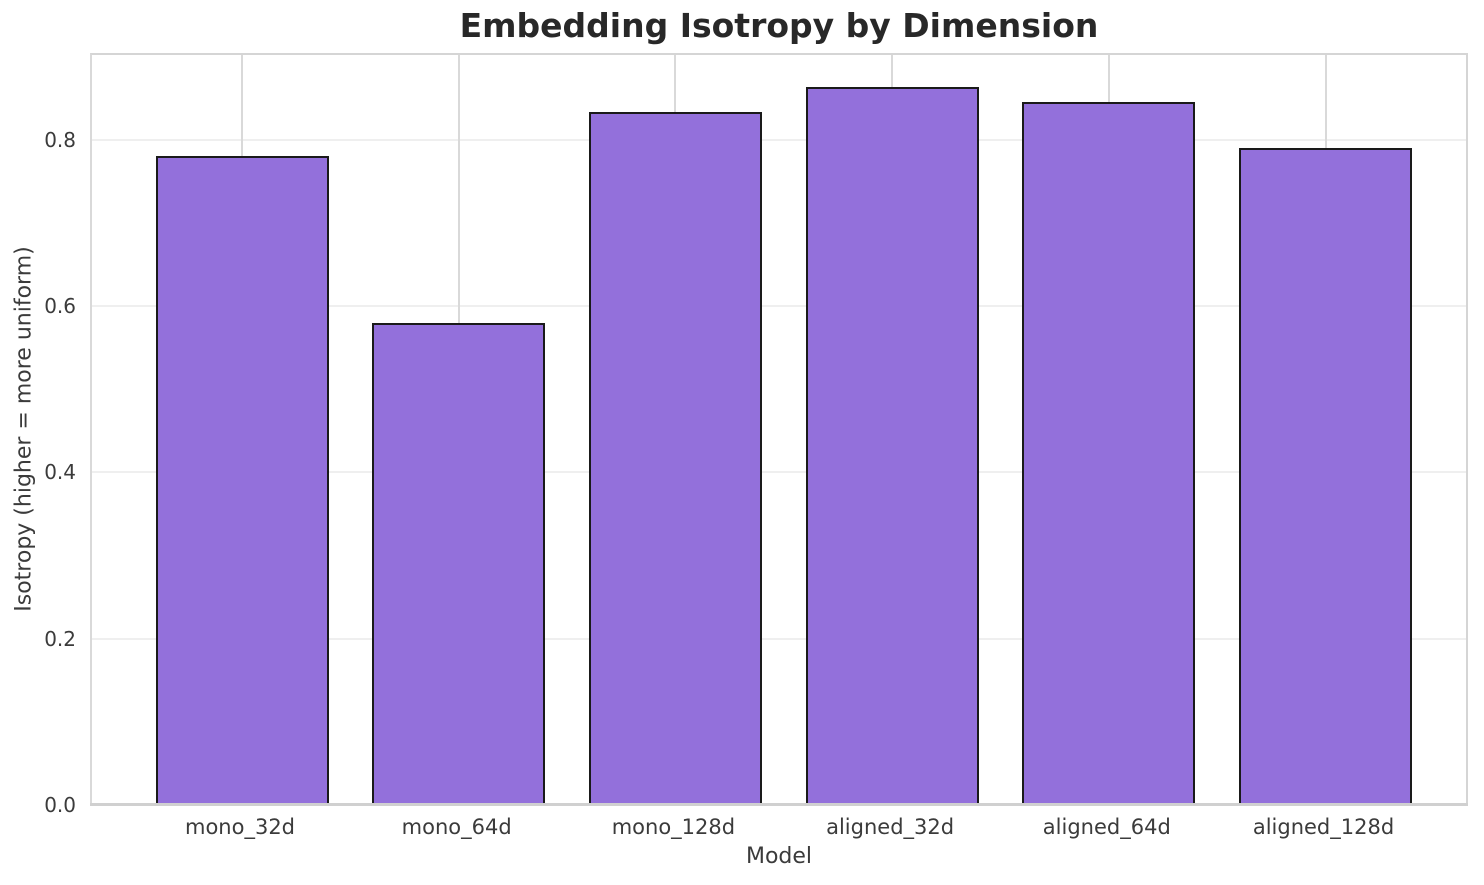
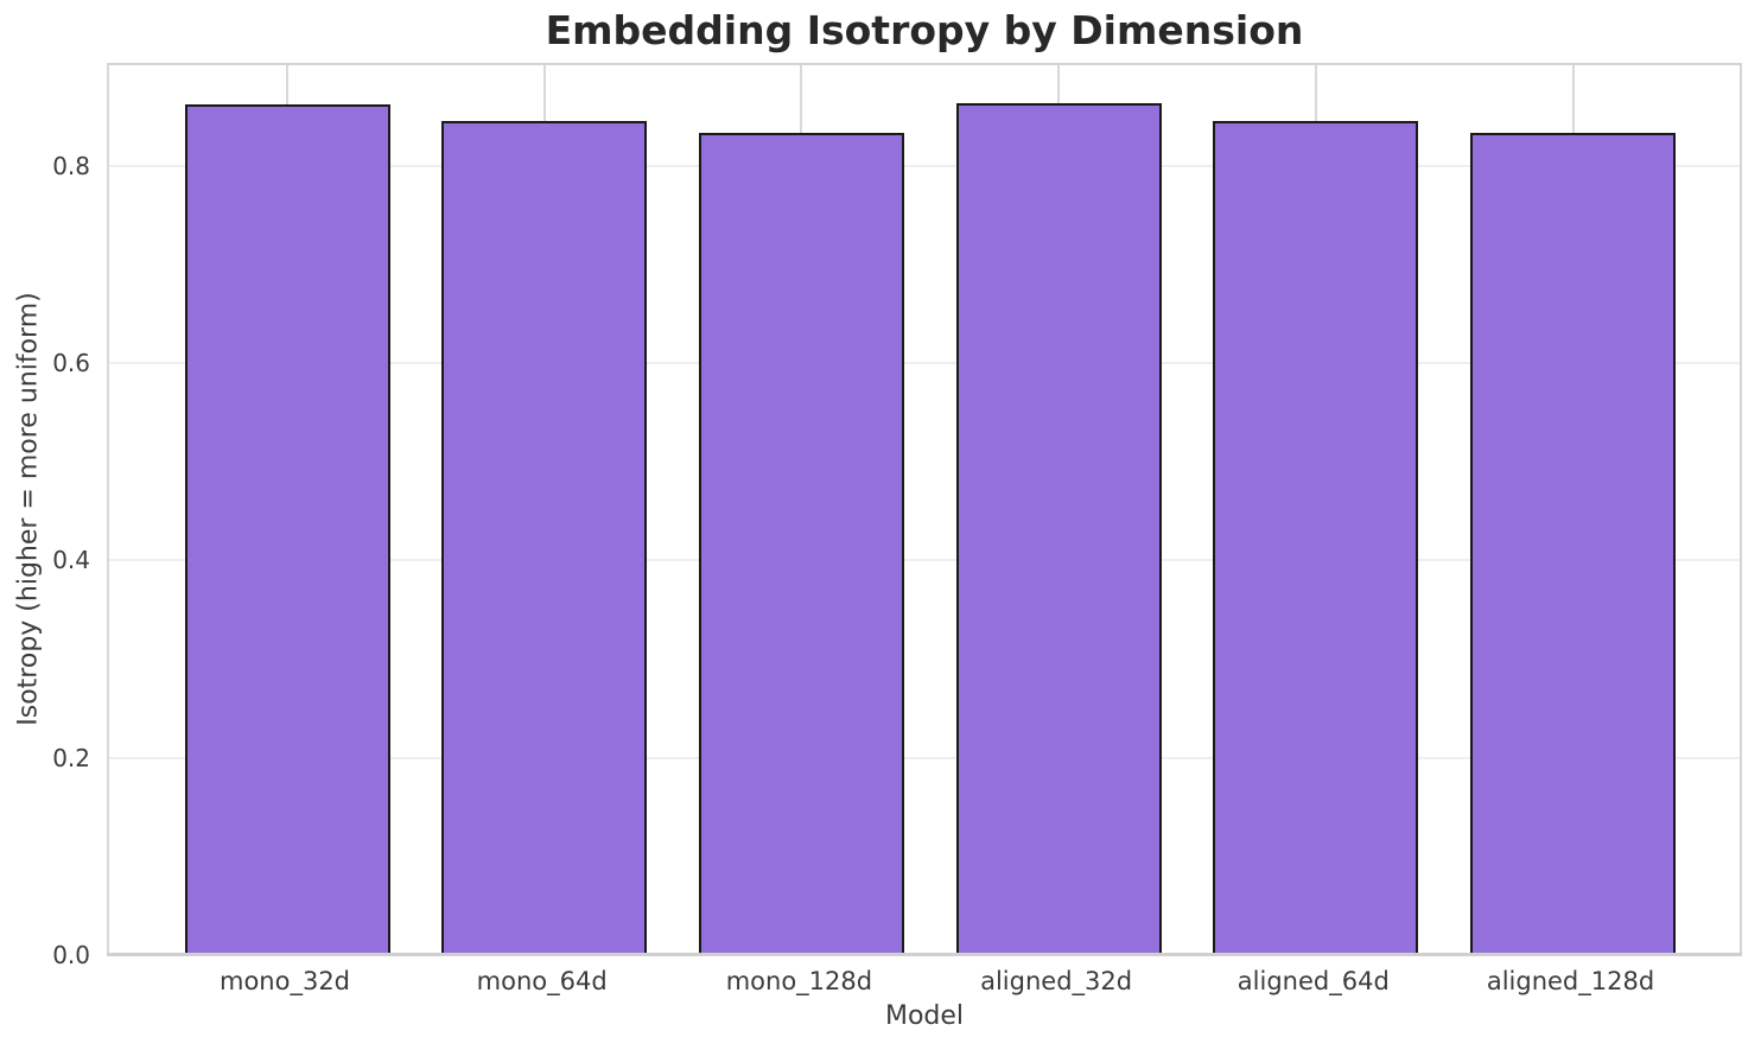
mono_32d: 0.78 -> 0.86
mono_64d: 0.58 -> 0.84
aligned_128d: 0.79 -> 0.83
